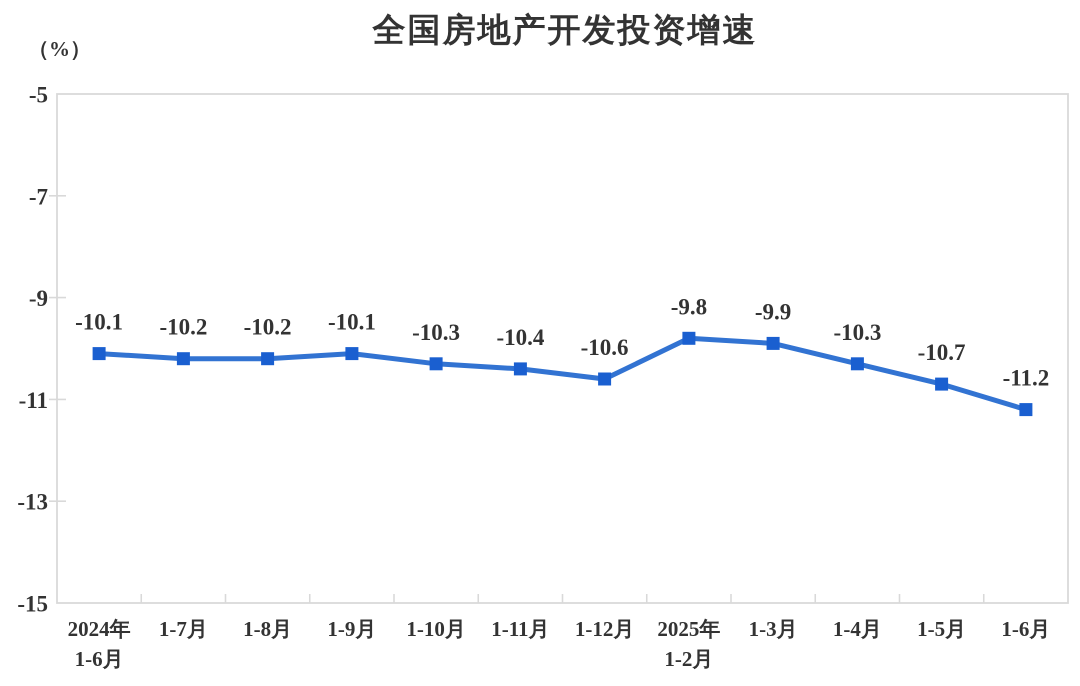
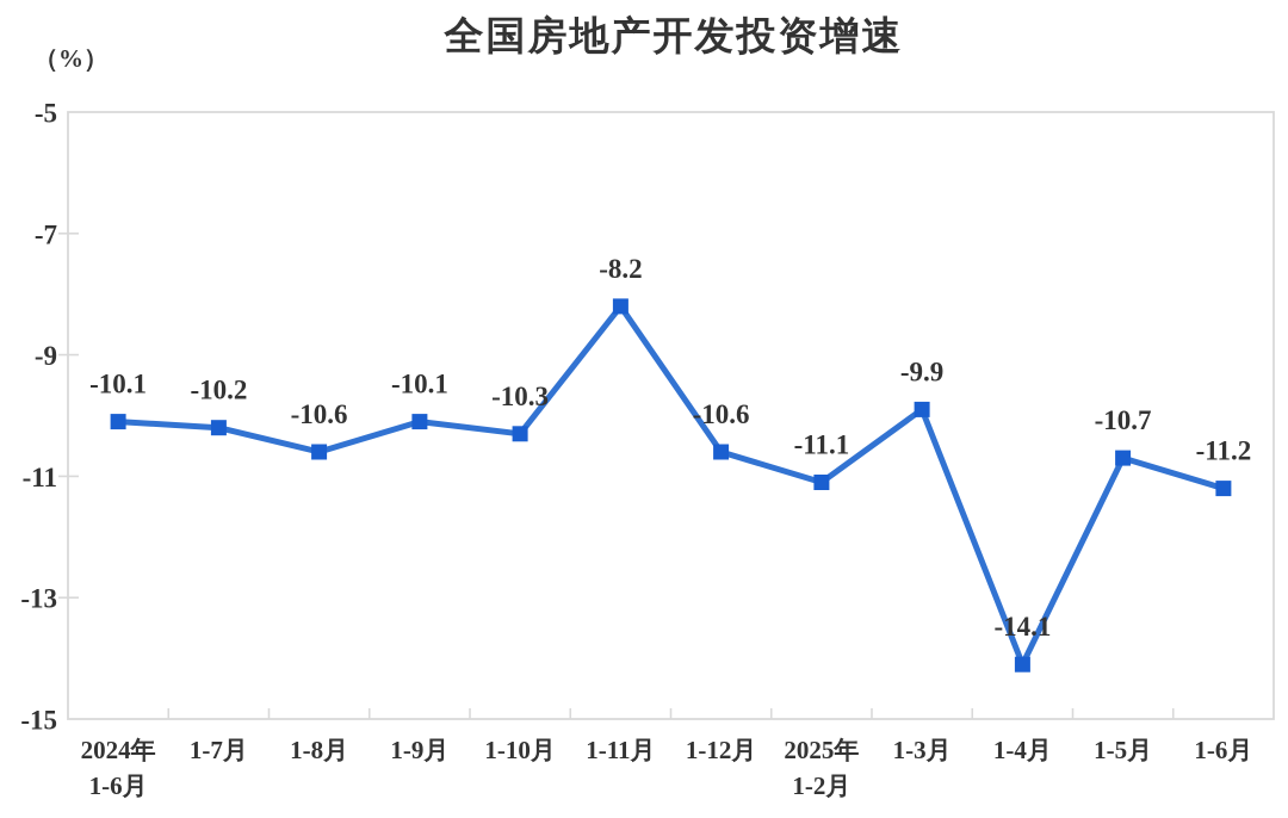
1-8月: -10.2 -> -10.6
1-11月: -10.4 -> -8.2
2025年 1-2月: -9.8 -> -11.1
1-4月: -10.3 -> -14.1
